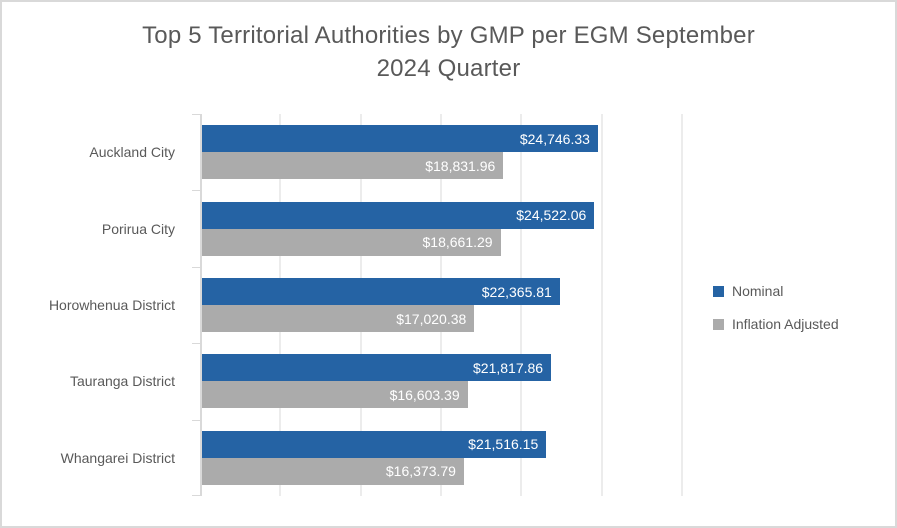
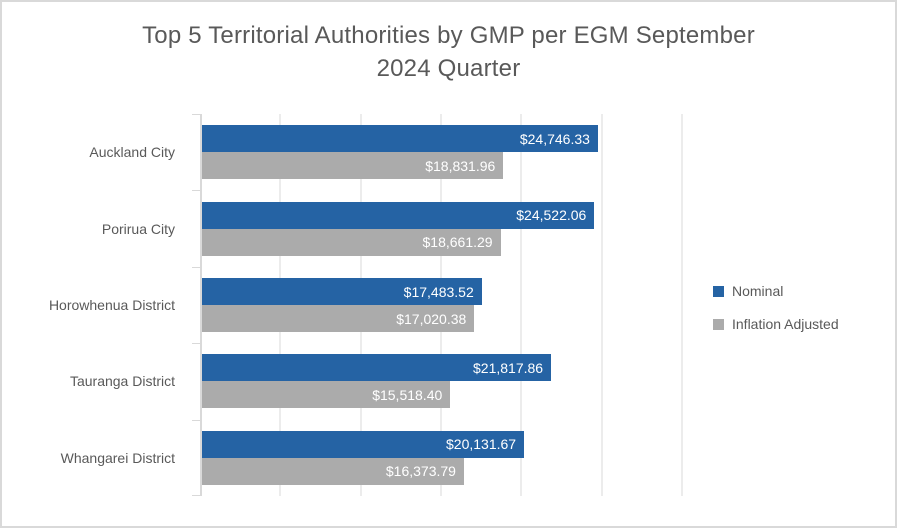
Nominal/Horowhenua District: $22,365.81 -> $17,483.52
Inflation Adjusted/Tauranga District: $16,603.39 -> $15,518.40
Nominal/Whangarei District: $21,516.15 -> $20,131.67
